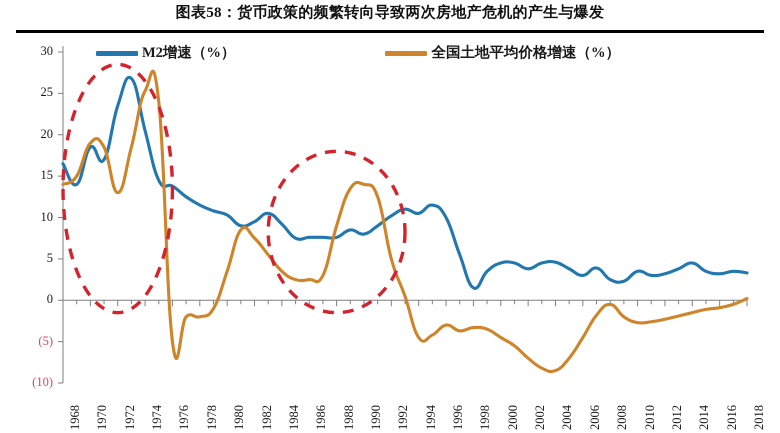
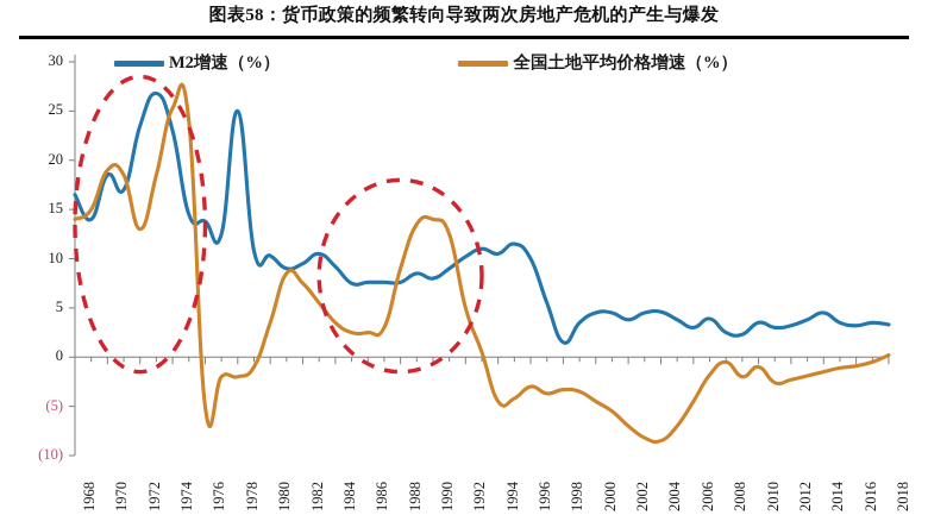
M2增速（%）/1974: 20 -> 23
M2增速（%）/1978: 12 -> 25
全国土地平均价格增速（%）/2010: -3 -> -1
